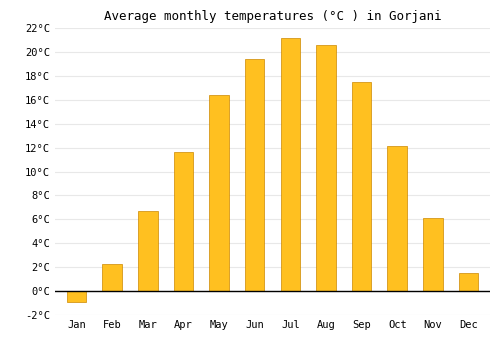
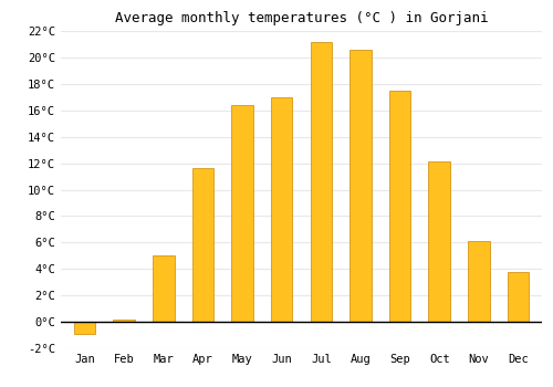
Feb: 2.3°C -> 0.2°C
Mar: 6.7°C -> 5.0°C
Jun: 19.4°C -> 17.0°C
Dec: 1.5°C -> 3.8°C
